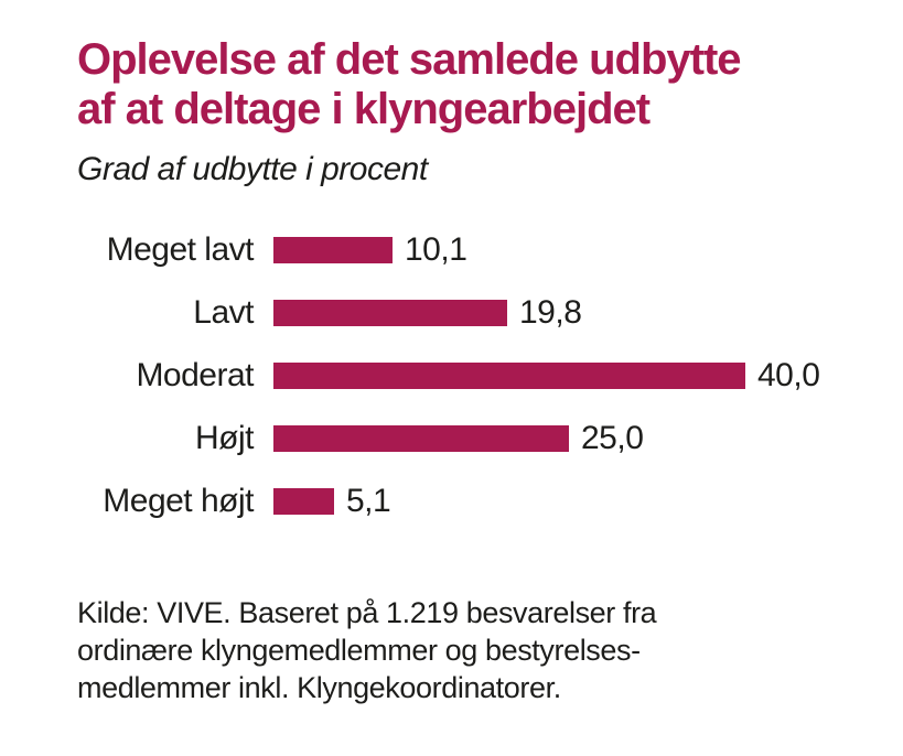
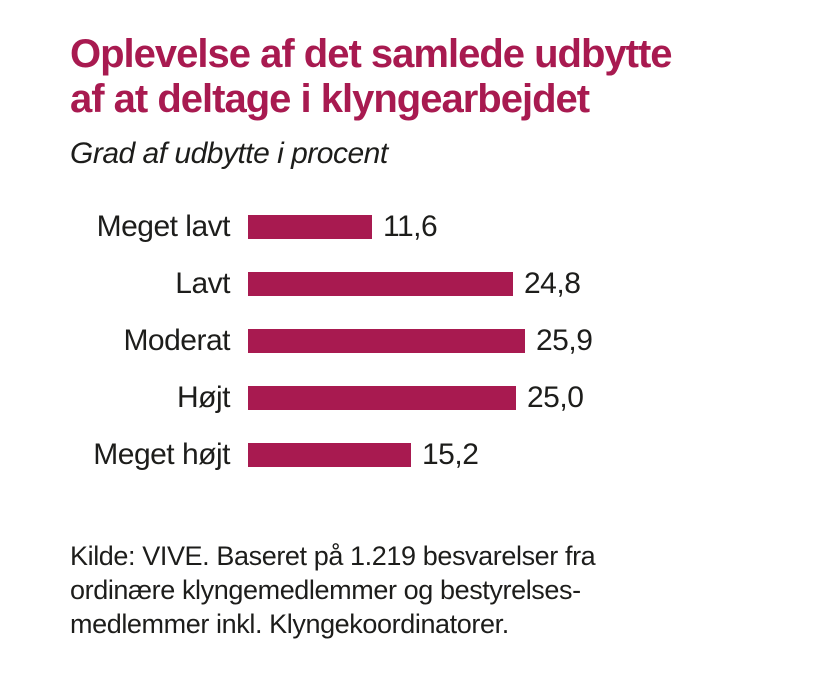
Meget lavt: 10,1 -> 11,6
Lavt: 19,8 -> 24,8
Moderat: 40,0 -> 25,9
Meget højt: 5,1 -> 15,2
